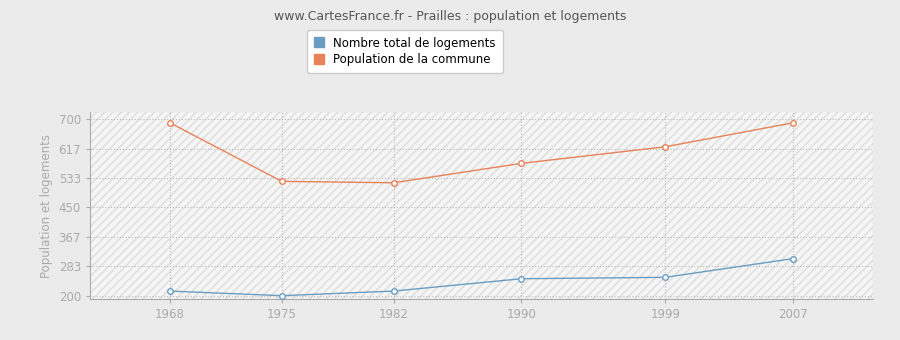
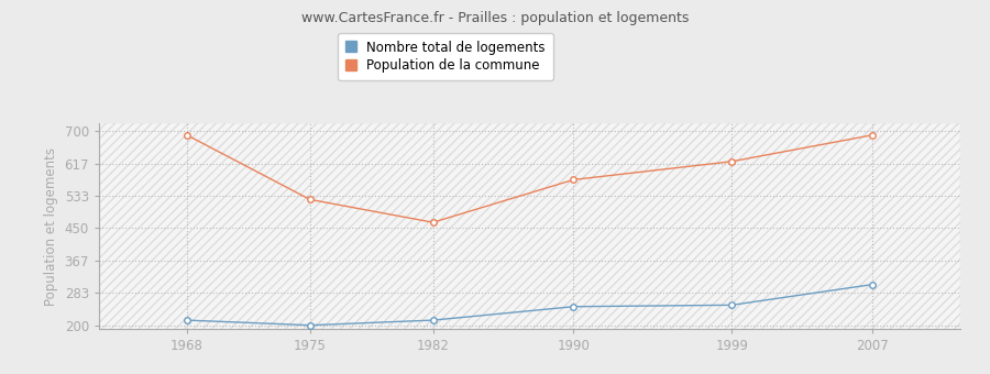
Population de la commune/1982: 520 -> 465
